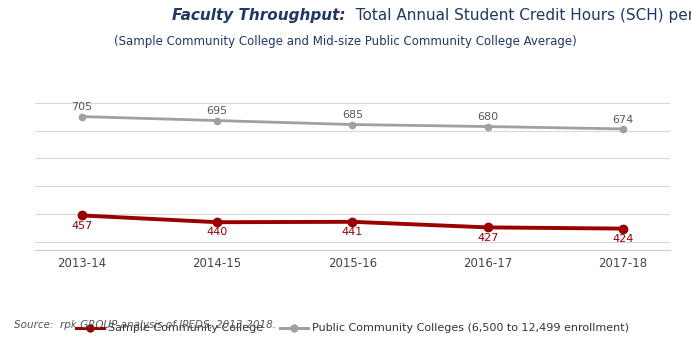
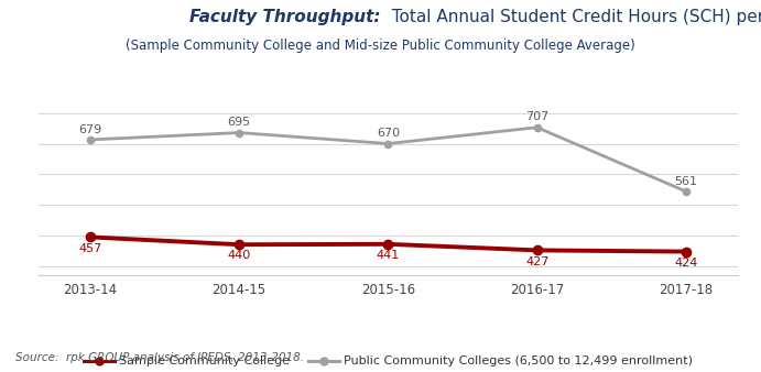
Public Community Colleges (6,500 to 12,499 enrollment)/2013-14: 705 -> 679
Public Community Colleges (6,500 to 12,499 enrollment)/2015-16: 685 -> 670
Public Community Colleges (6,500 to 12,499 enrollment)/2016-17: 680 -> 707
Public Community Colleges (6,500 to 12,499 enrollment)/2017-18: 674 -> 561
